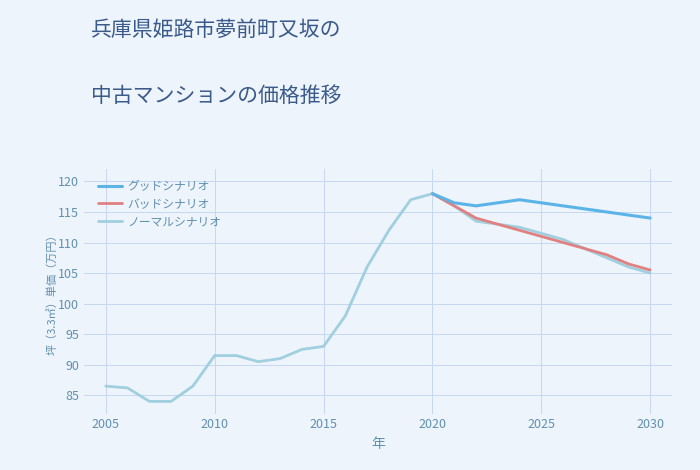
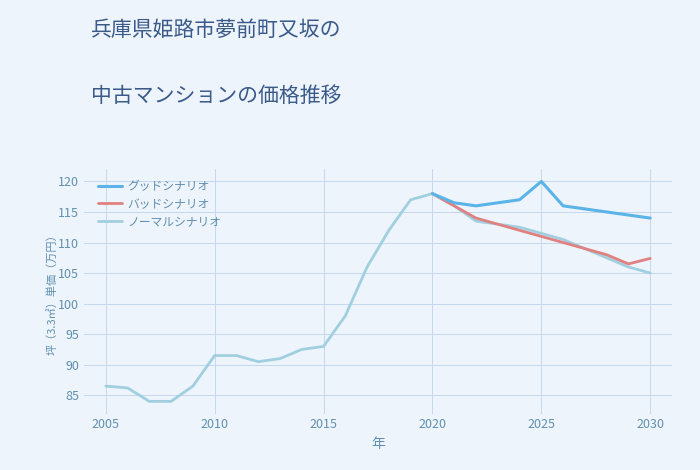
グッドシナリオ/2025: 116.5 -> 120.0
バッドシナリオ/2030: 105.5 -> 107.4
